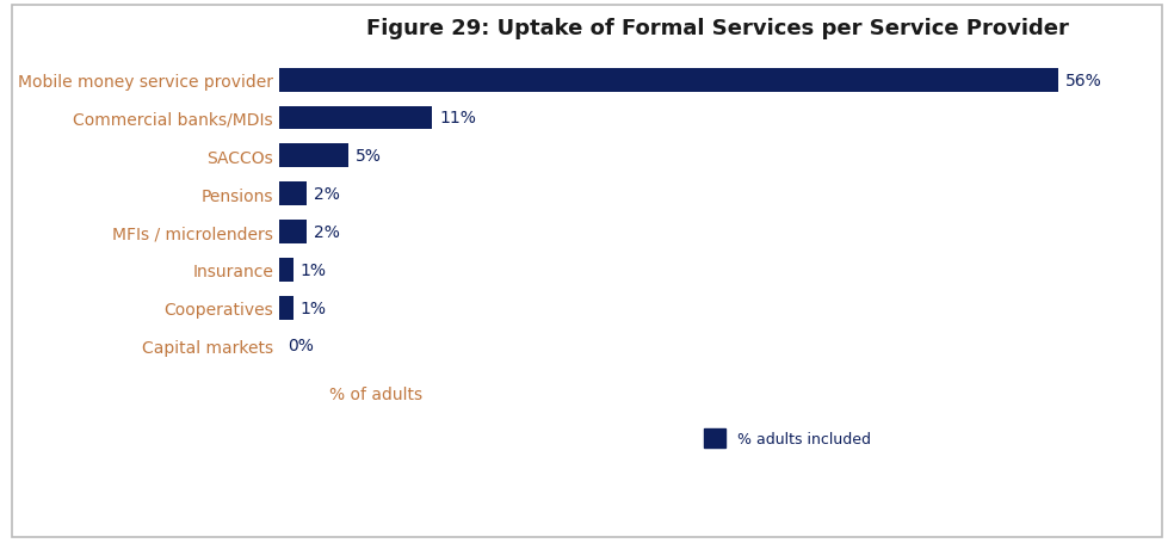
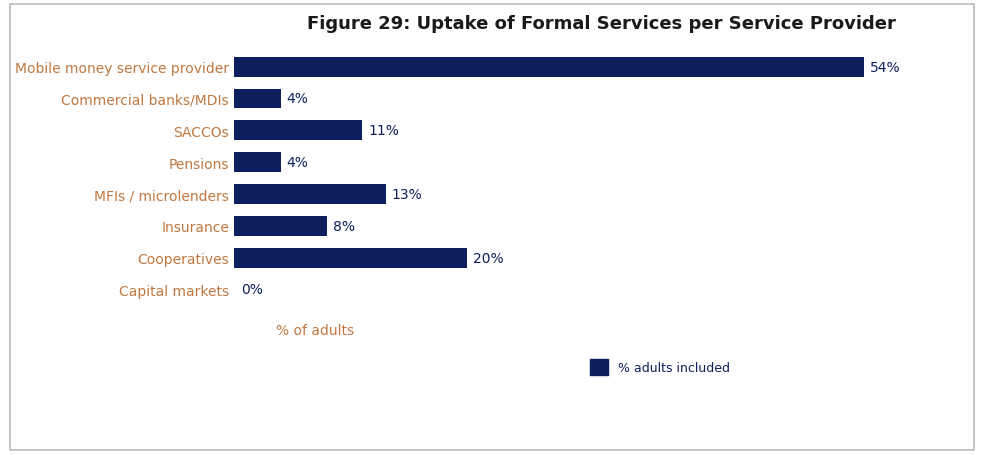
Mobile money service provider: 56% -> 54%
Commercial banks/MDIs: 11% -> 4%
SACCOs: 5% -> 11%
Pensions: 2% -> 4%
MFIs / microlenders: 2% -> 13%
Insurance: 1% -> 8%
Cooperatives: 1% -> 20%
